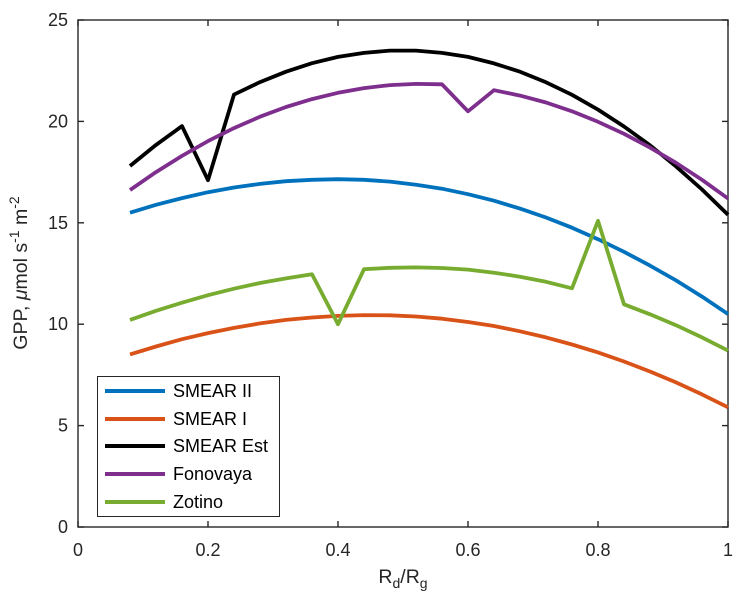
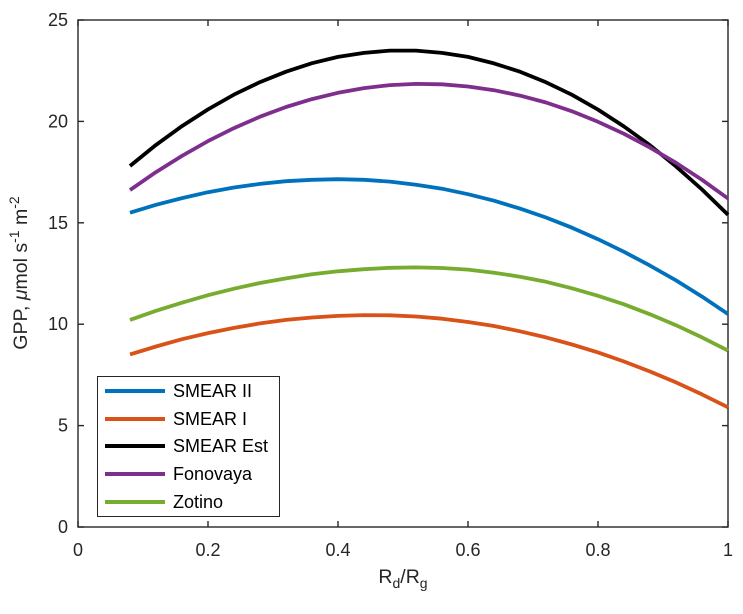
SMEAR Est/0.2: 17.1 -> 20.6
Zotino/0.4: 10.0 -> 12.6
Fonovaya/0.6: 20.5 -> 21.7
Zotino/0.8: 15.1 -> 11.4
